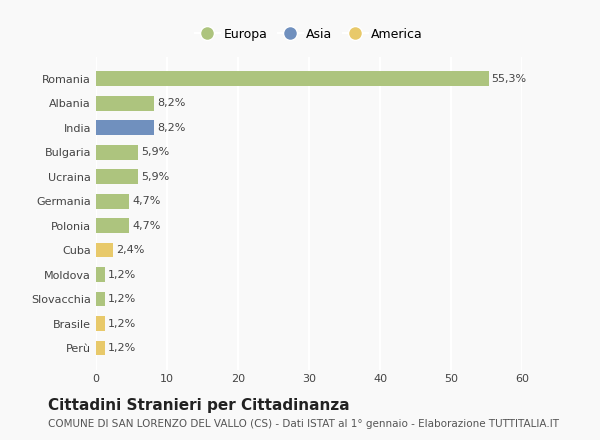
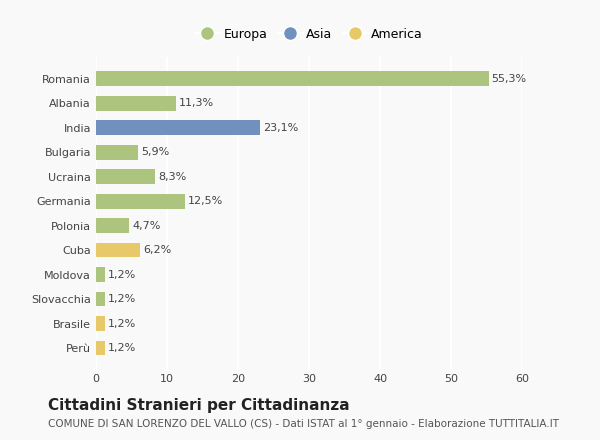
Albania: 8,2% -> 11,3%
India: 8,2% -> 23,1%
Ucraina: 5,9% -> 8,3%
Germania: 4,7% -> 12,5%
Cuba: 2,4% -> 6,2%
